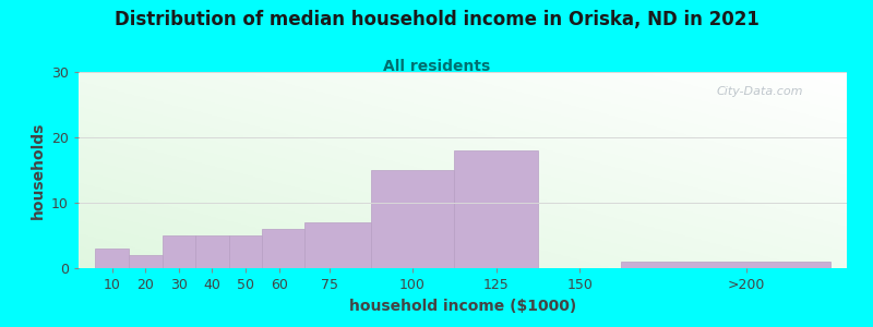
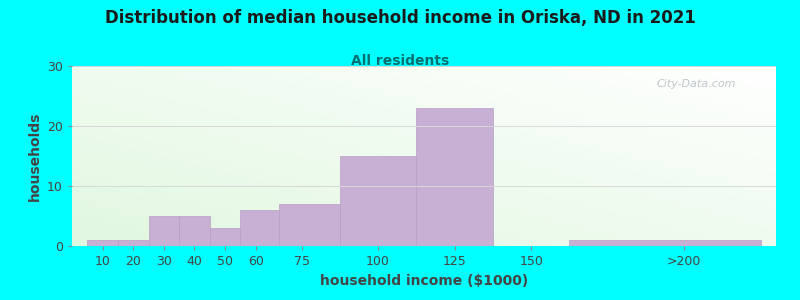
10: 3 -> 1
20: 2 -> 1
50: 5 -> 3
125: 18 -> 23
